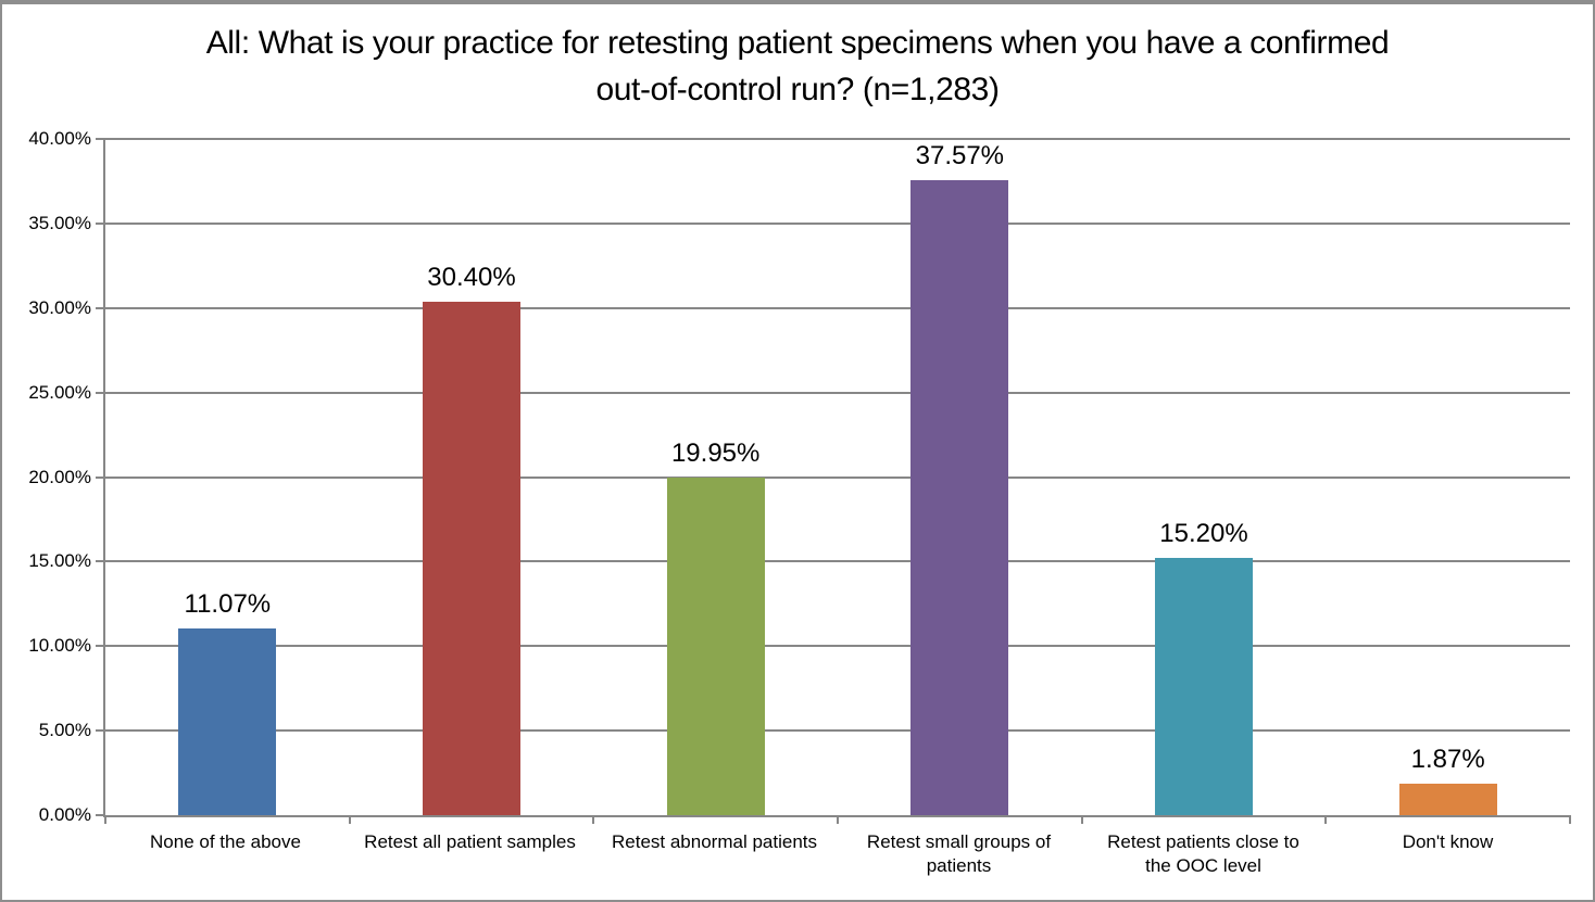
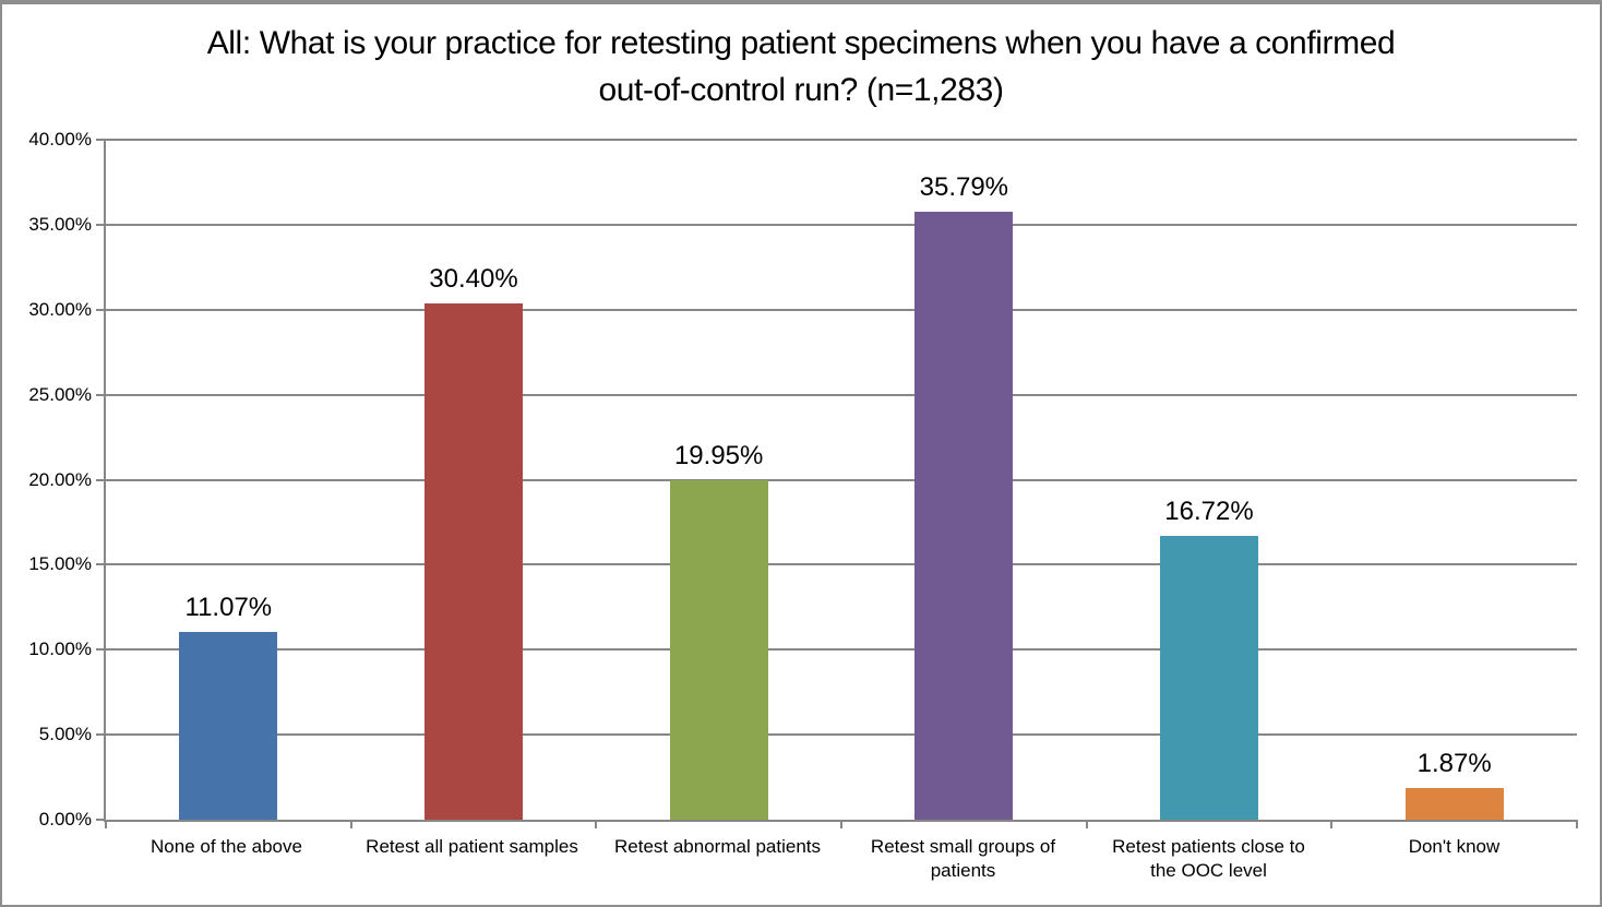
Retest small groups of patients: 37.57% -> 35.79%
Retest patients close to the OOC level: 15.20% -> 16.72%
